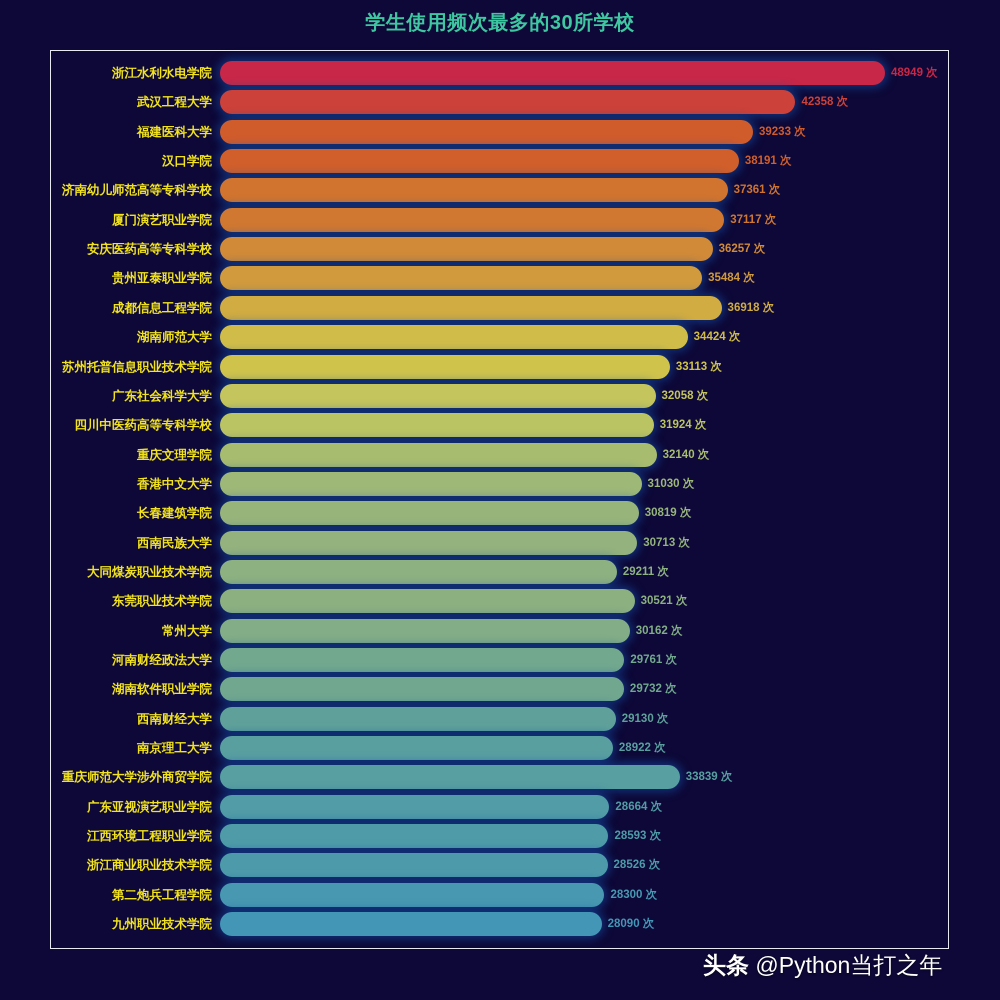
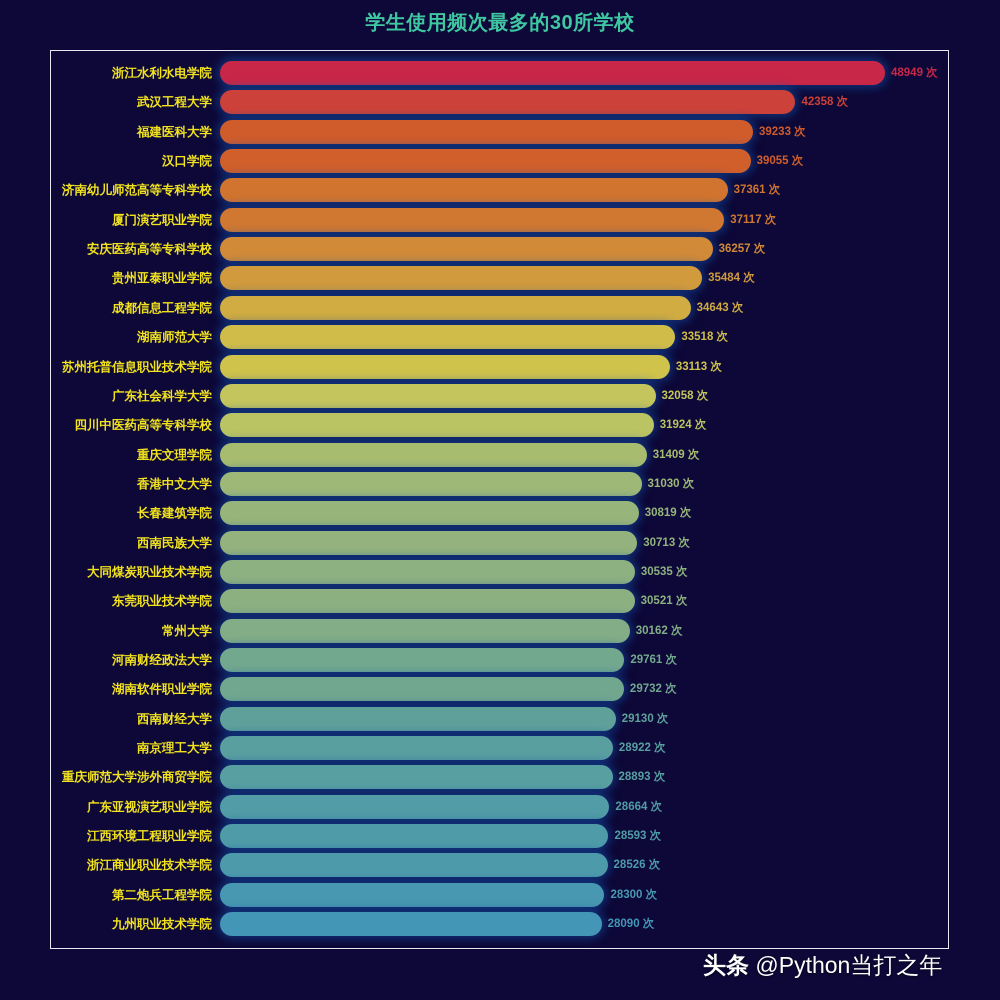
汉口学院: 38191 -> 39055
成都信息工程学院: 36918 -> 34643
湖南师范大学: 34424 -> 33518
重庆文理学院: 32140 -> 31409
大同煤炭职业技术学院: 29211 -> 30535
重庆师范大学涉外商贸学院: 33839 -> 28893
